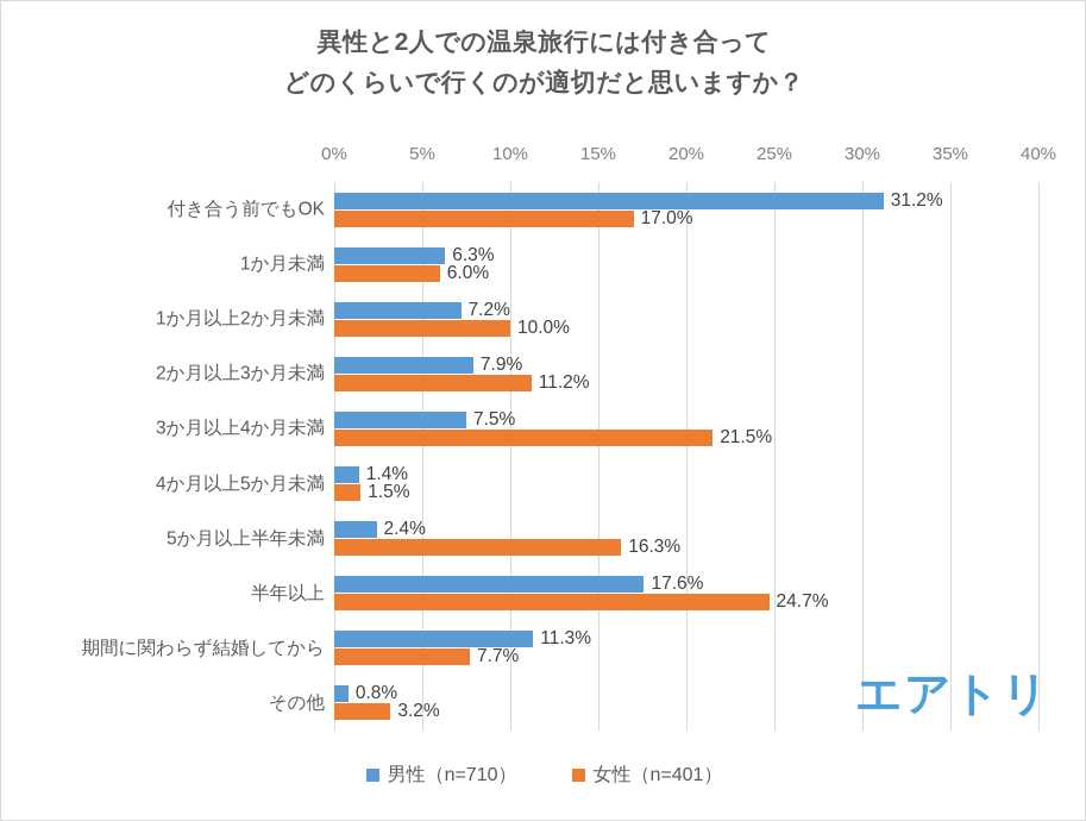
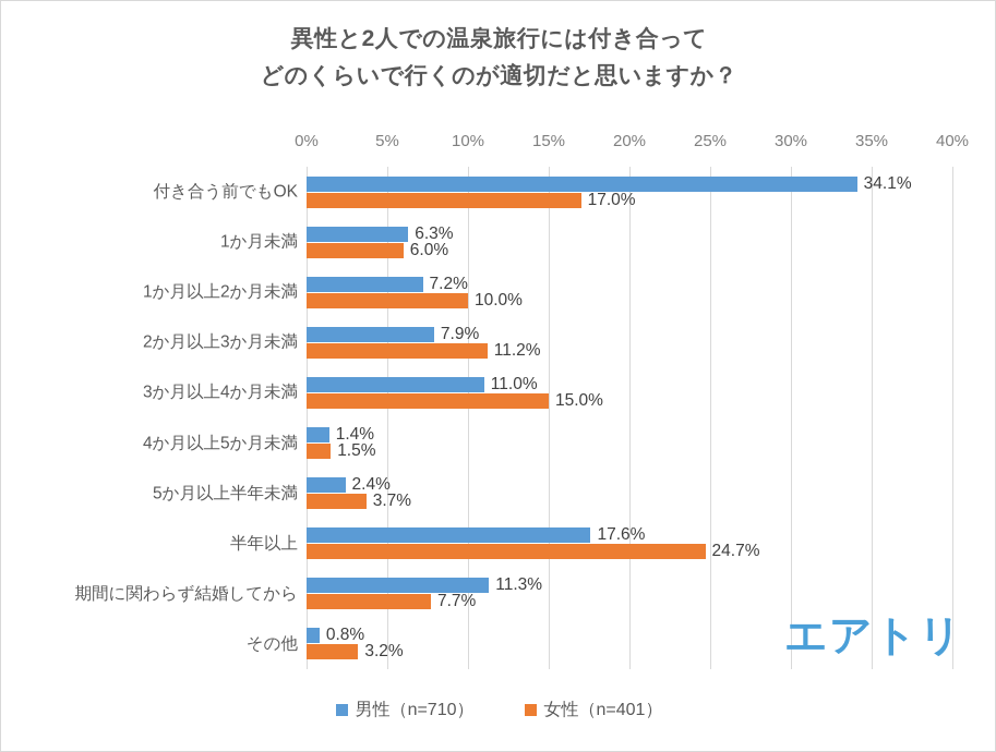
男性（n=710）/付き合う前でもOK: 31.2% -> 34.1%
男性（n=710）/3か月以上4か月未満: 7.5% -> 11.0%
女性（n=401）/3か月以上4か月未満: 21.5% -> 15.0%
女性（n=401）/5か月以上半年未満: 16.3% -> 3.7%
